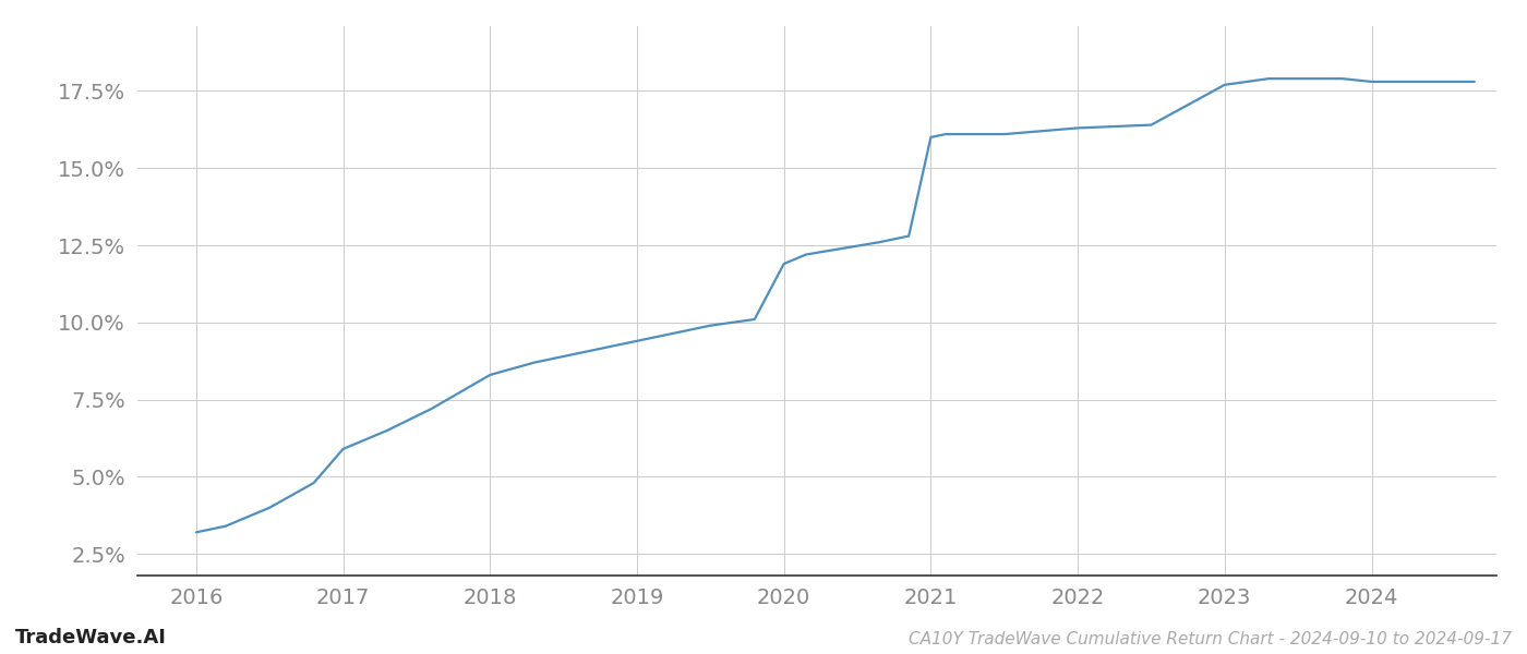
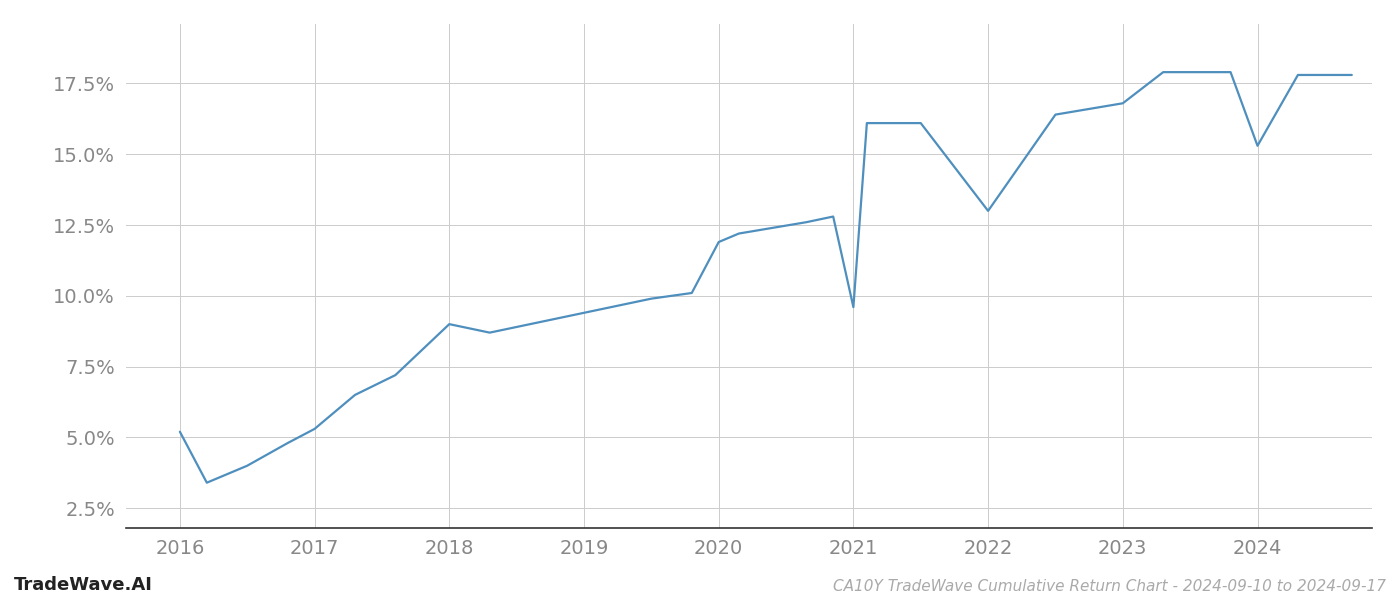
2016: 3.2% -> 5.2%
2017: 5.9% -> 5.3%
2018: 8.3% -> 9.0%
2021: 16.0% -> 9.6%
2022: 16.3% -> 13.0%
2023: 17.7% -> 16.8%
2024: 17.8% -> 15.3%
